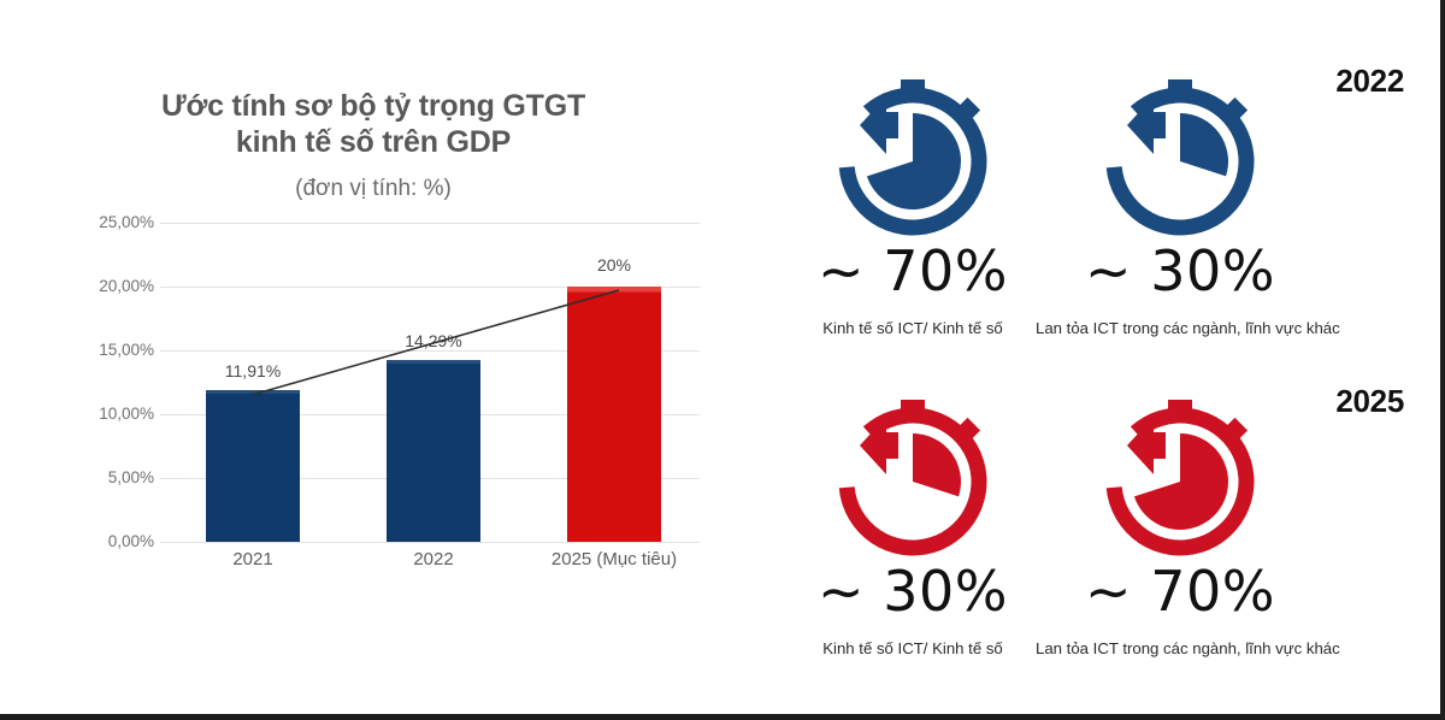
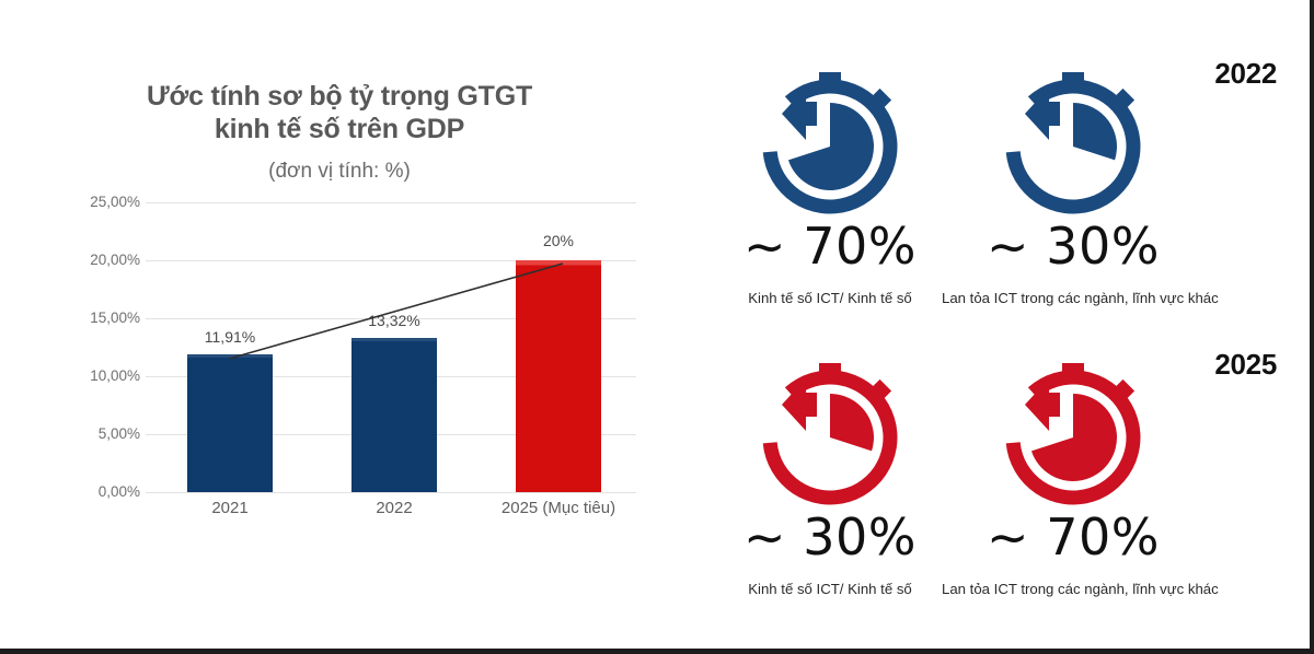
2022: 14,29% -> 13,32%
